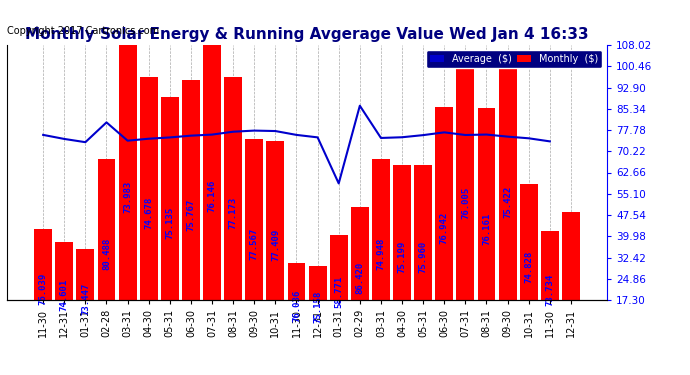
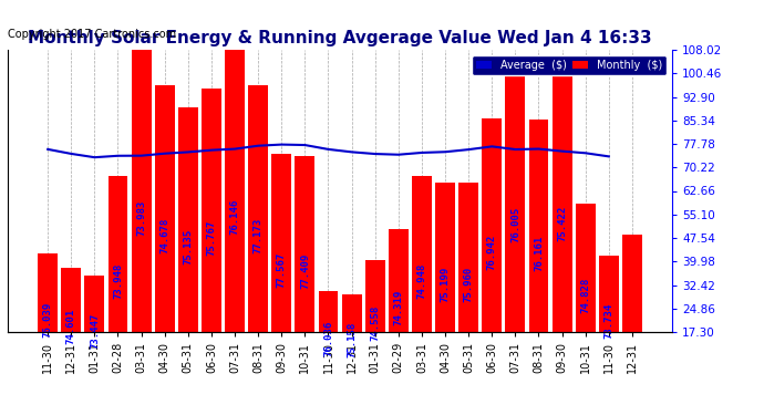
Average ($)/02-28: 80.488 -> 73.948
Average ($)/01-31: 58.771 -> 74.558
Average ($)/02-29: 86.420 -> 74.319
